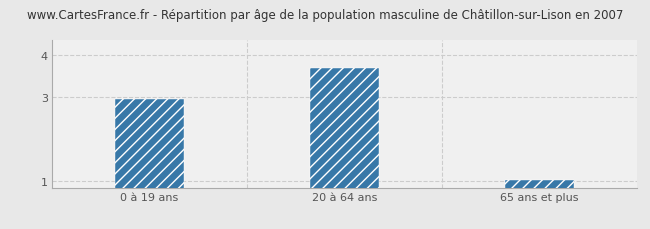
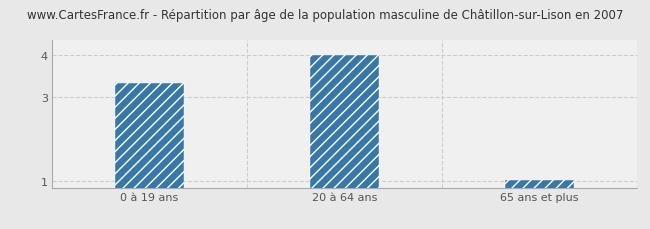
0 à 19 ans: 2.95 -> 3.33
20 à 64 ans: 3.70 -> 4.00
